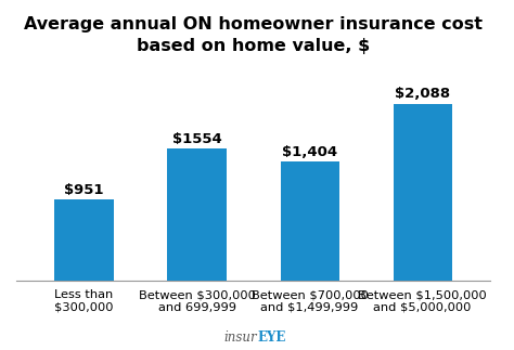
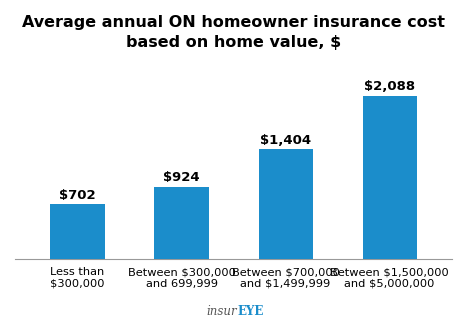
Less than $300,000: $951 -> $702
Between $300,000 and 699,999: $1554 -> $924
